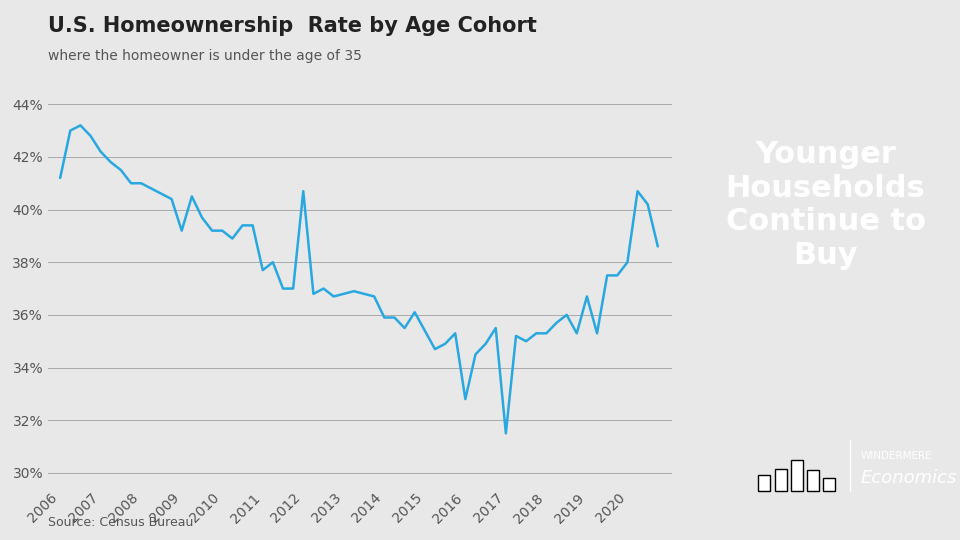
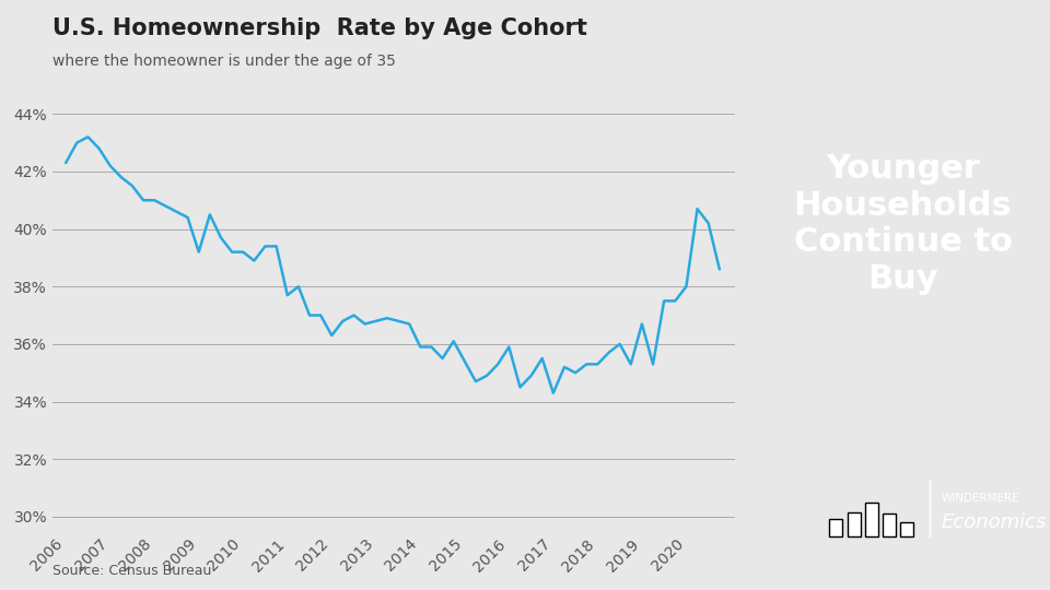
2006: 41.2% -> 42.3%
2012: 40.7% -> 36.3%
2016: 32.8% -> 35.9%
2017: 31.5% -> 34.3%
